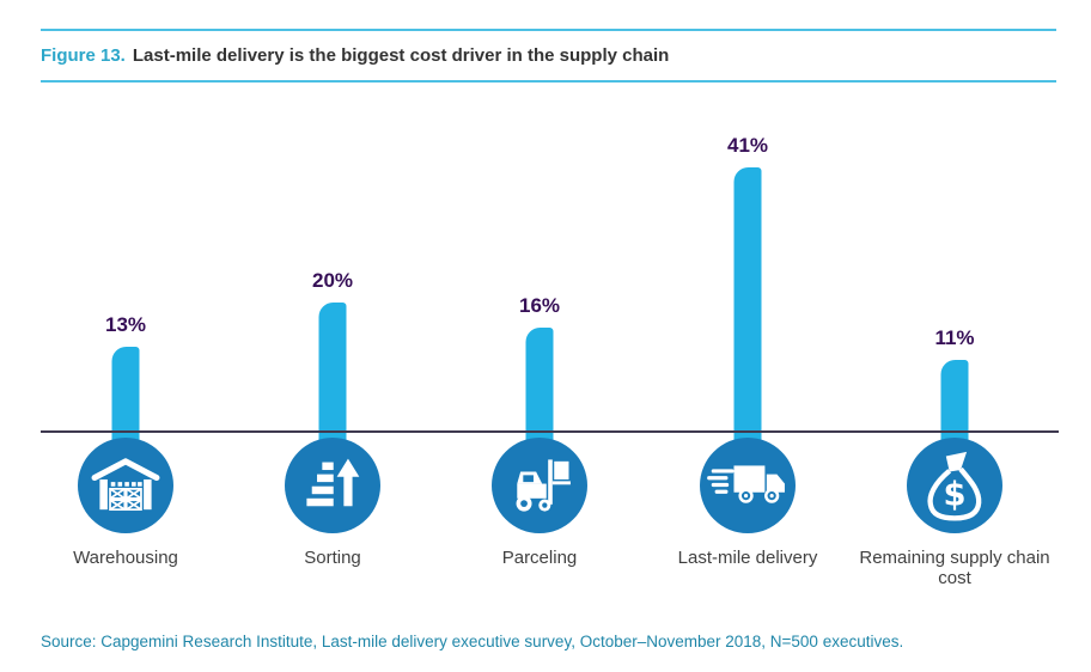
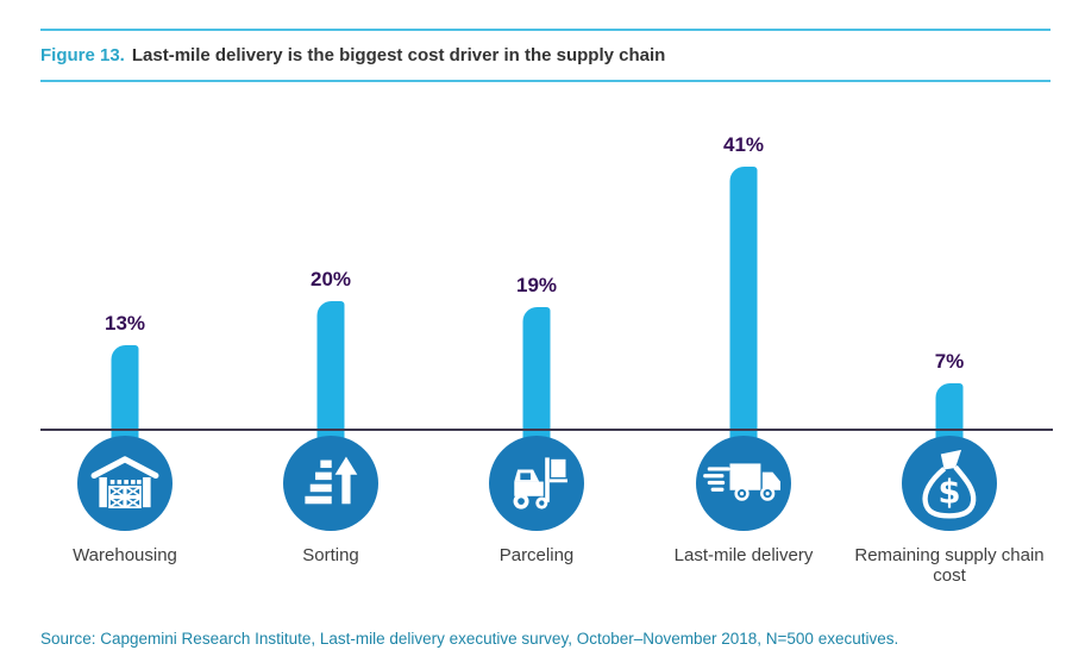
Parceling: 16% -> 19%
Remaining supply chain cost: 11% -> 7%
